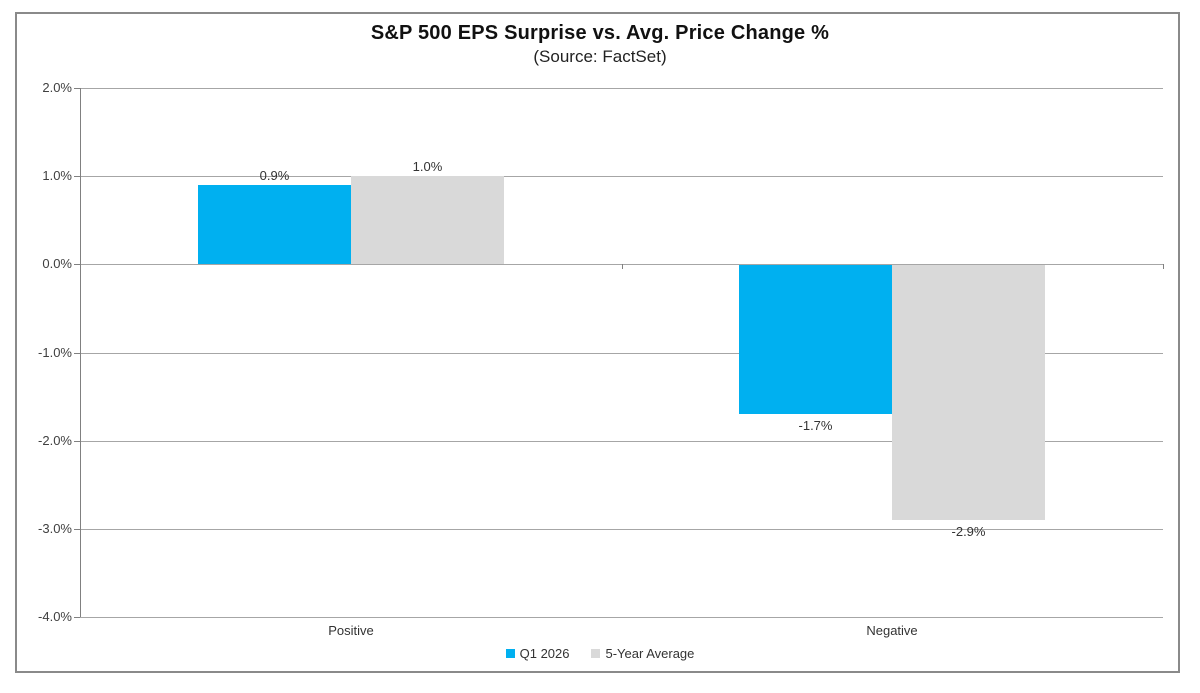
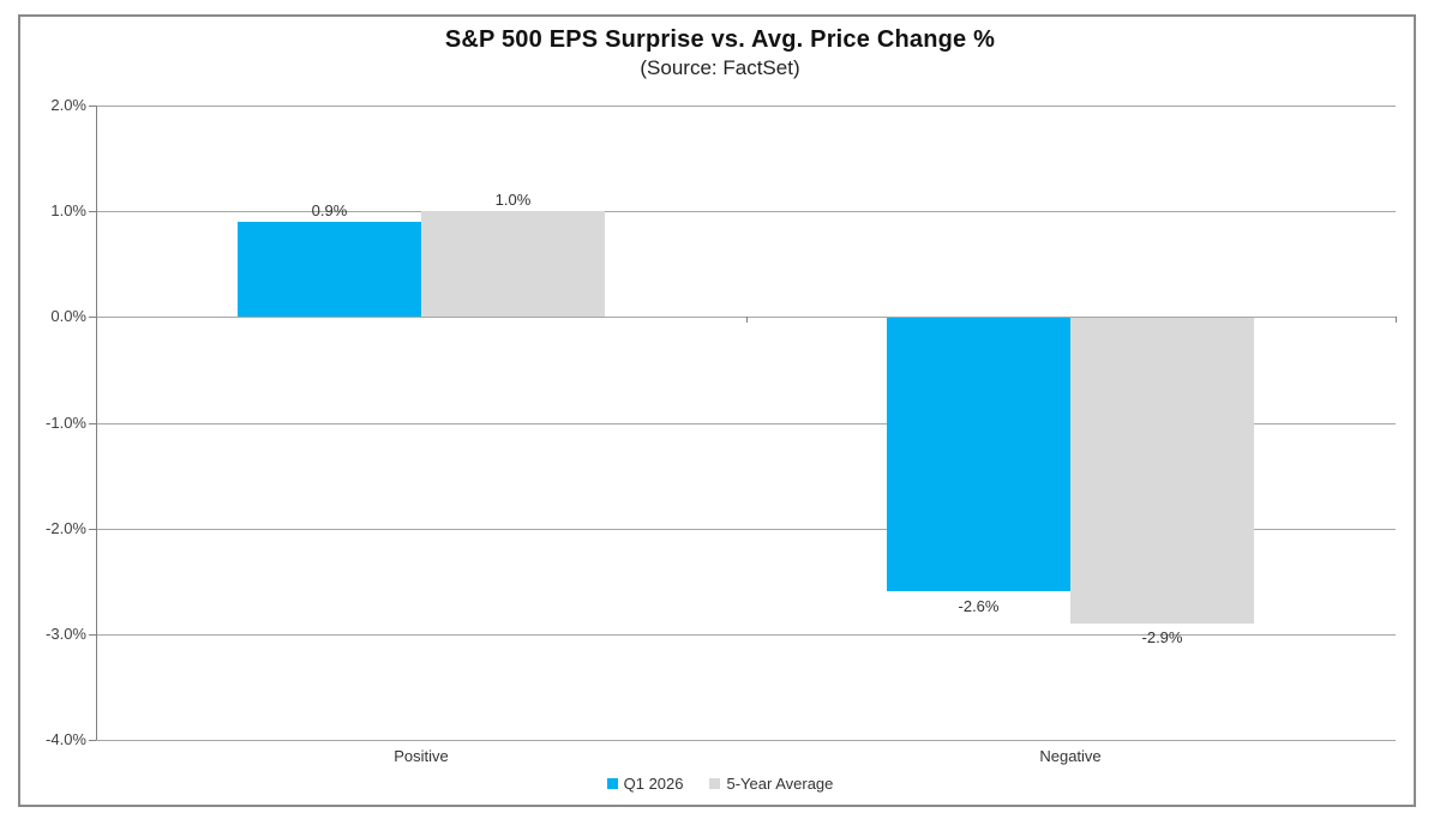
Q1 2026/Negative: -1.7% -> -2.6%
